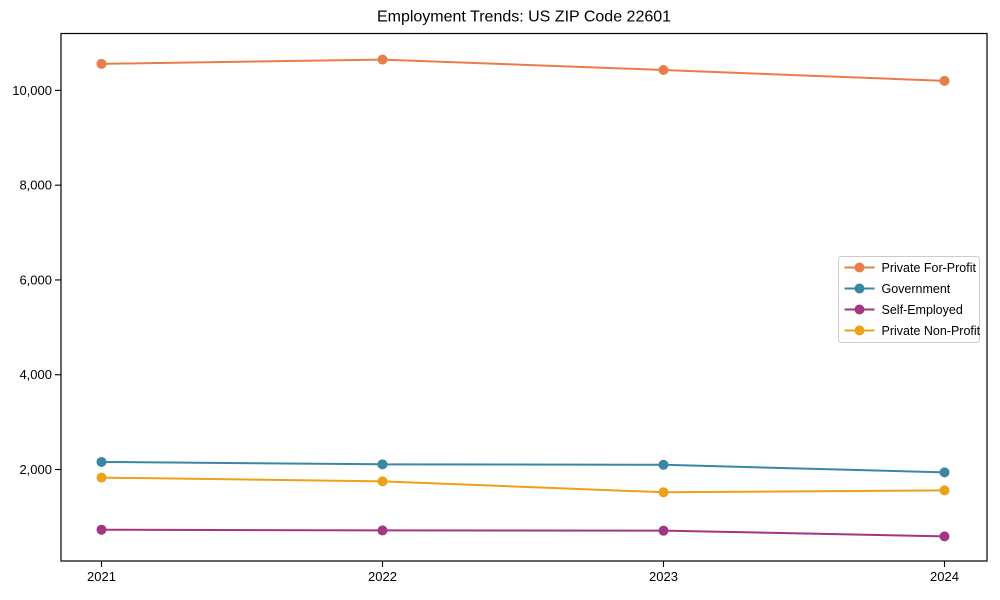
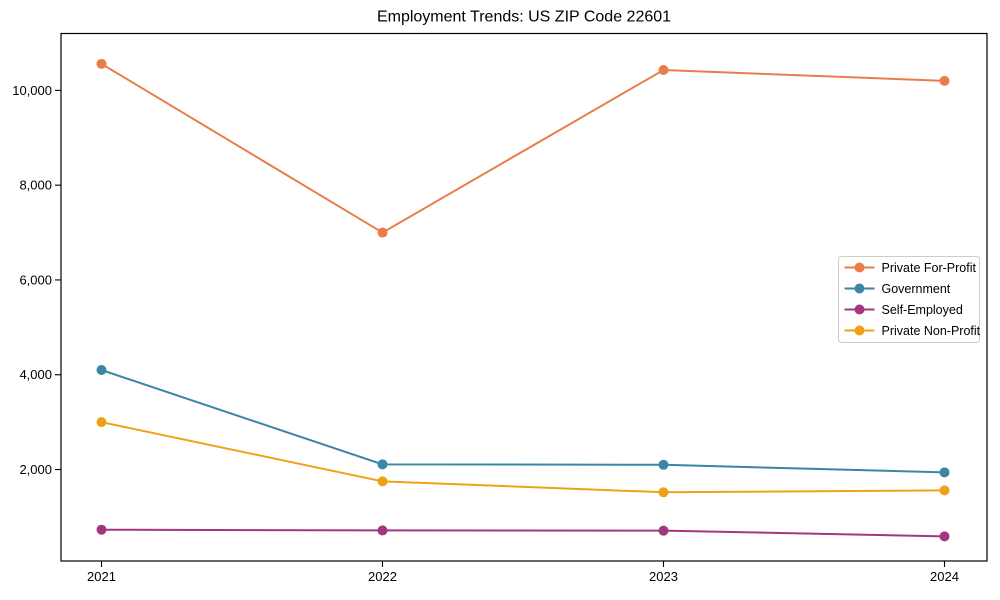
Government/2021: 2200 -> 4100
Private Non-Profit/2021: 1800 -> 3000
Private For-Profit/2022: 10600 -> 7000
